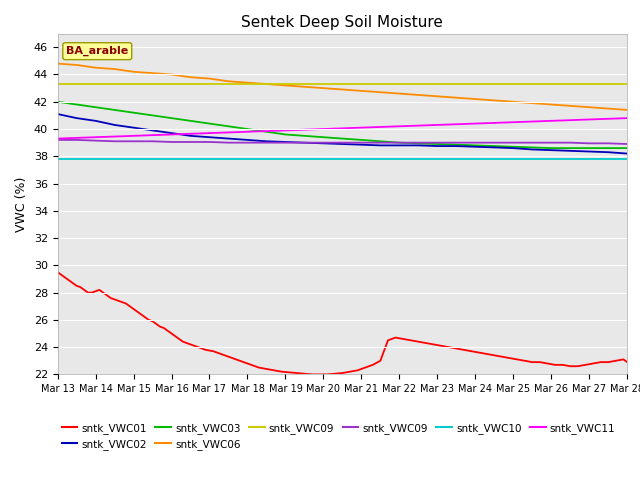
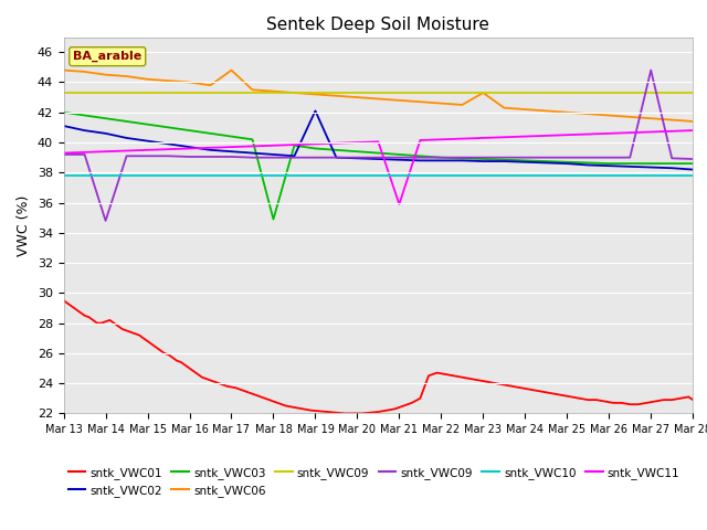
sntk_VWC09/Mar 14: 39.1 -> 34.8
sntk_VWC06/Mar 17: 43.7 -> 44.8
sntk_VWC03/Mar 18: 40.0 -> 34.9
sntk_VWC02/Mar 19: 39.0 -> 42.1
sntk_VWC11/Mar 21: 40.1 -> 35.9
sntk_VWC06/Mar 23: 42.4 -> 43.3
sntk_VWC09/Mar 27: 39.0 -> 44.8
